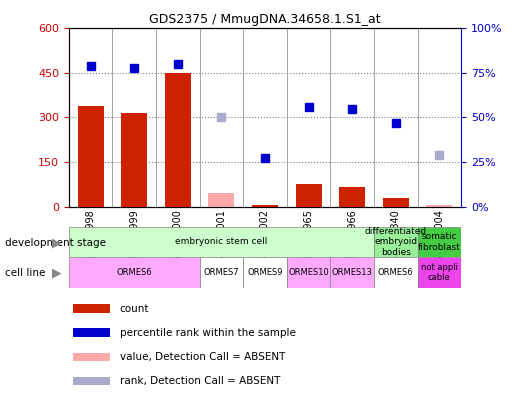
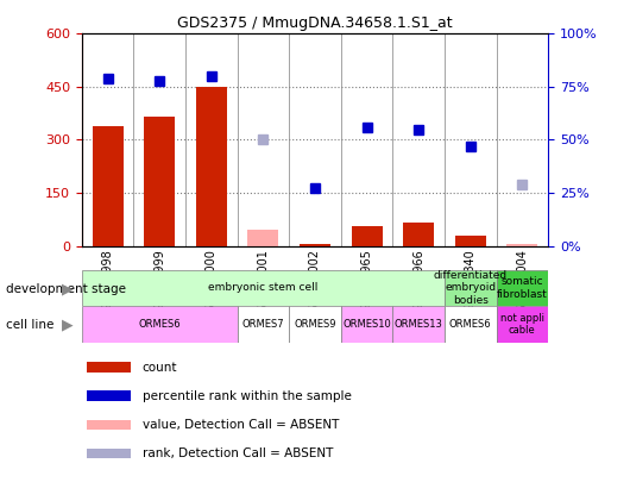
GSM99999: 315 -> 365
GSM99965: 75 -> 55
